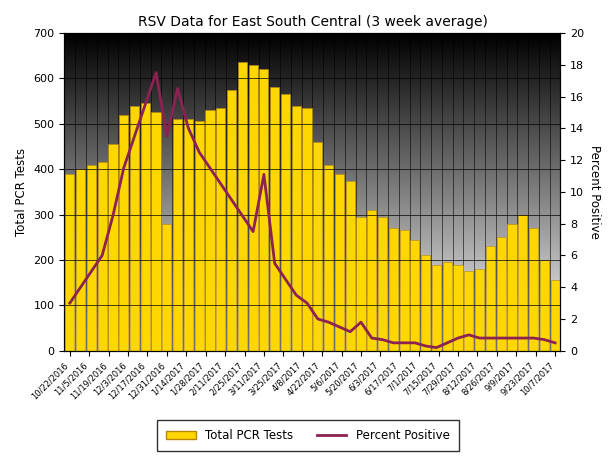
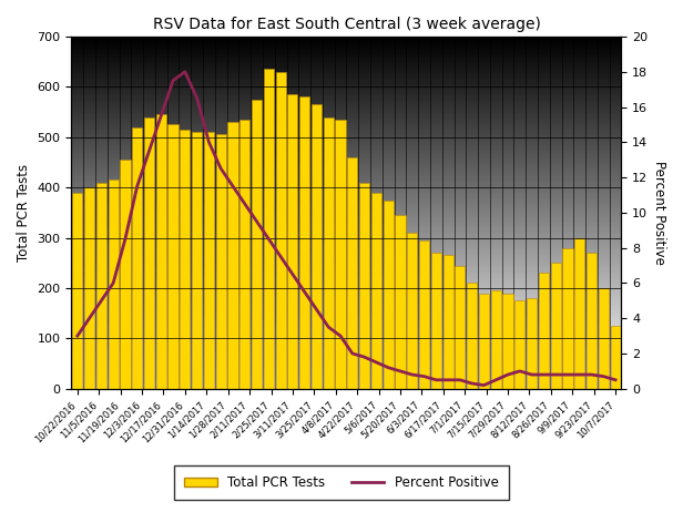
Total PCR Tests/12/31/2016: 280 -> 515
Percent Positive/12/31/2016: 13.5 -> 18.0
Total PCR Tests/3/11/2017: 620 -> 585
Percent Positive/3/11/2017: 11.1 -> 6.5
Total PCR Tests/5/20/2017: 295 -> 345
Percent Positive/5/20/2017: 1.8 -> 1.0
Total PCR Tests/10/7/2017: 155 -> 125
